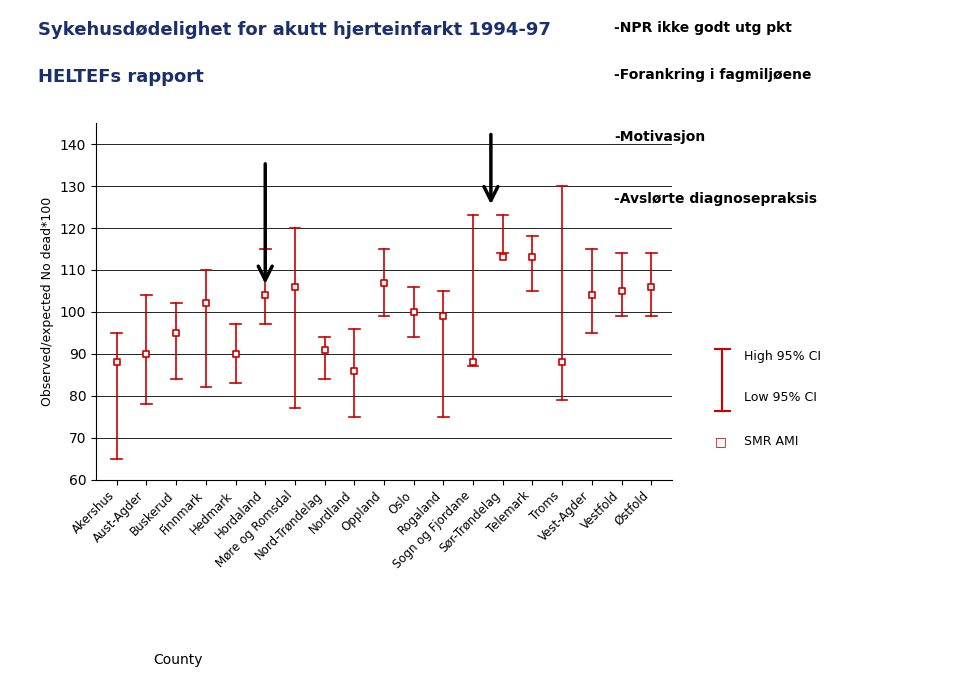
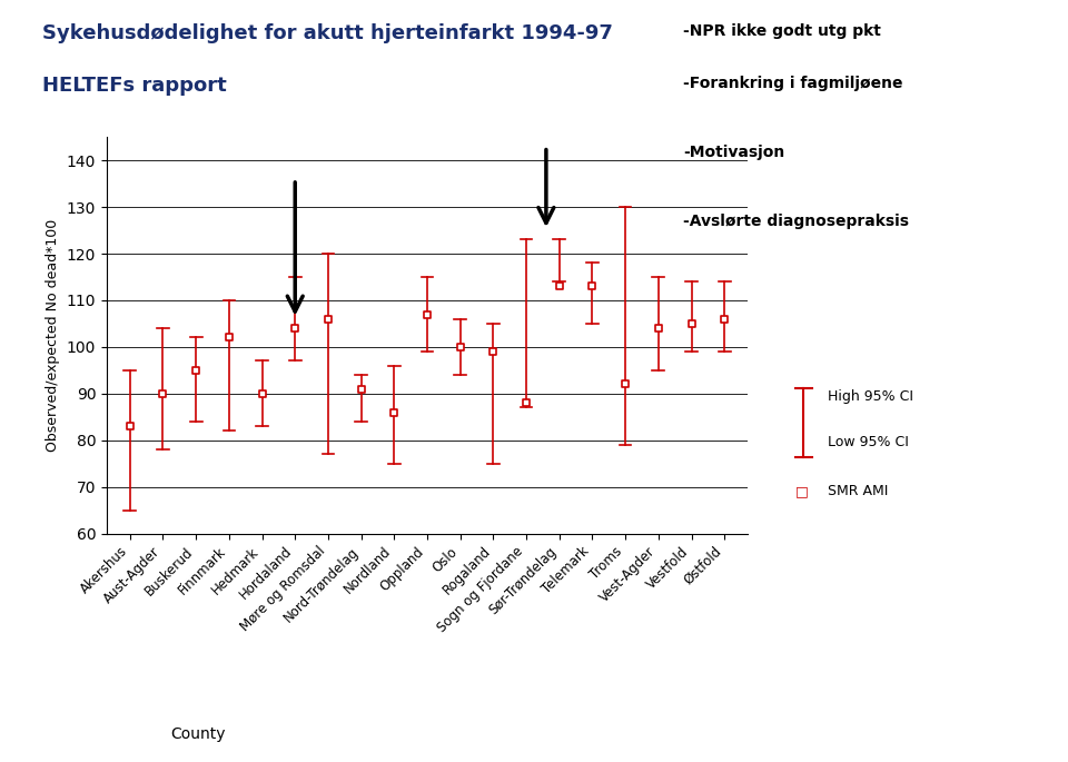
Akershus: 88 -> 83
Troms: 88 -> 92
